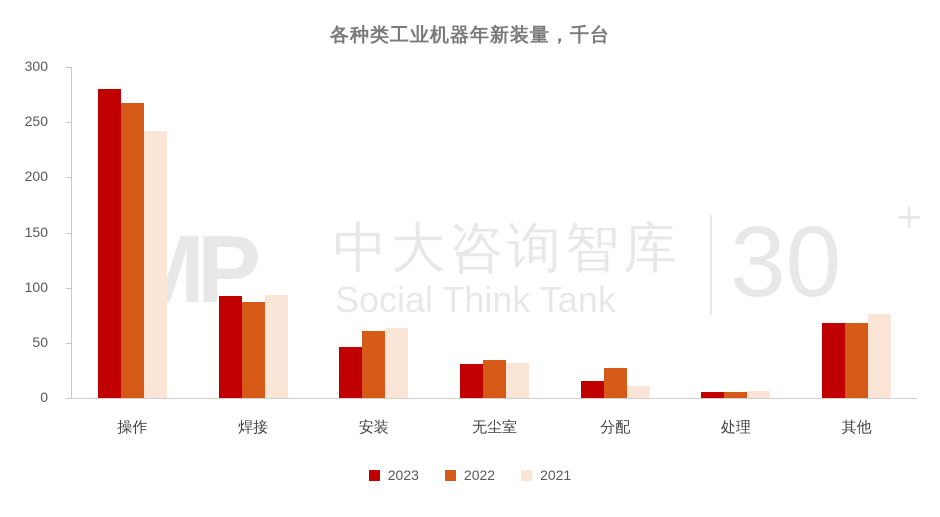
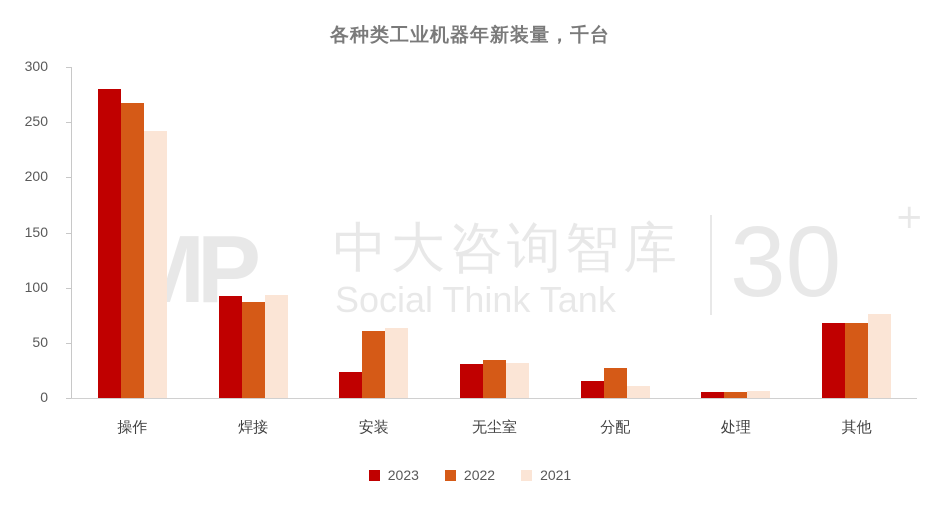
2023/安装: 46 -> 24
